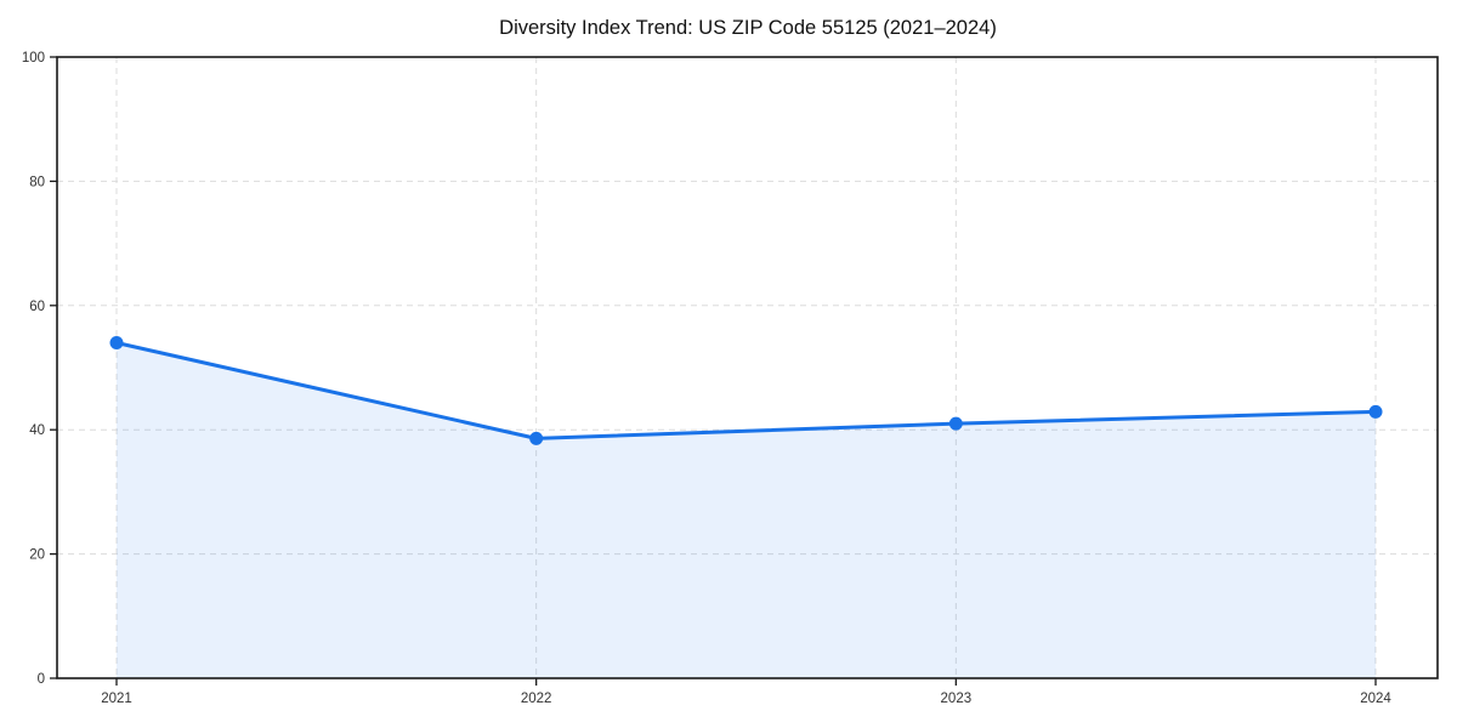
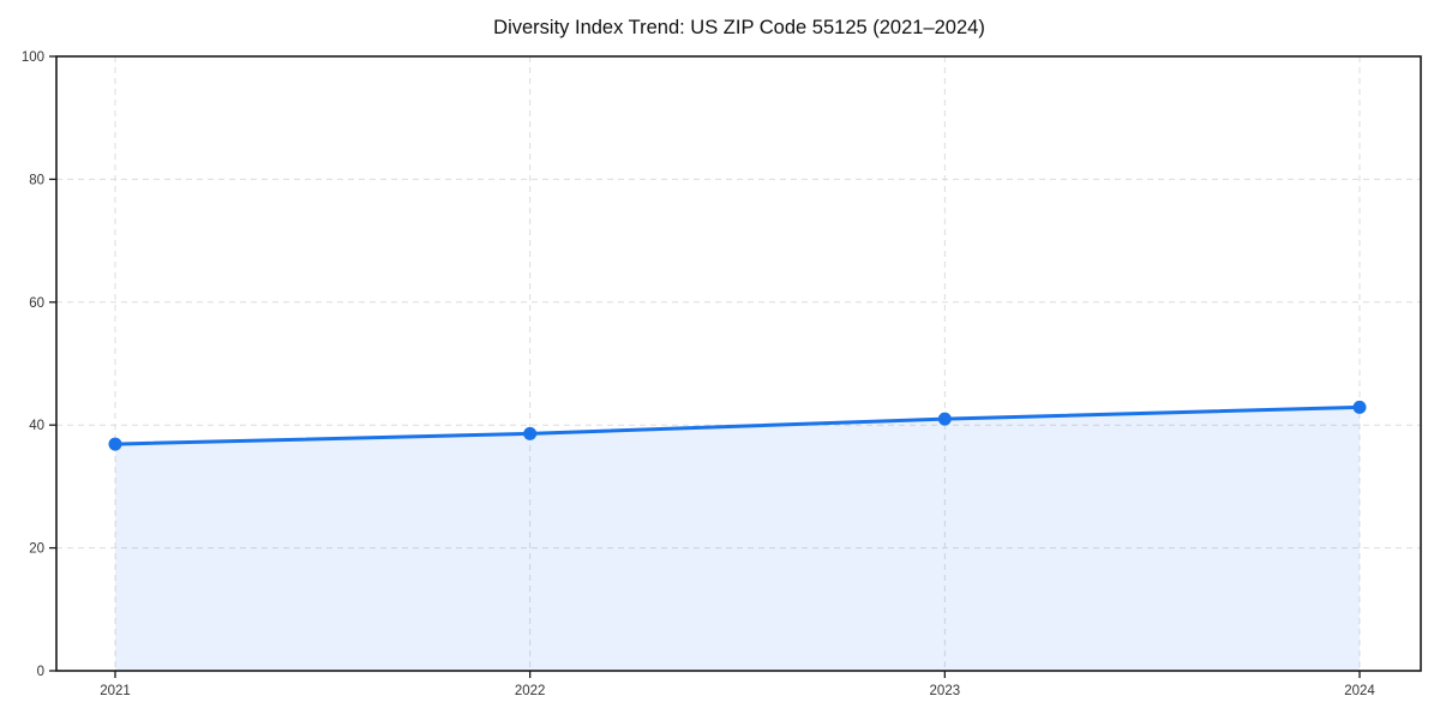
2021: 54 -> 37
